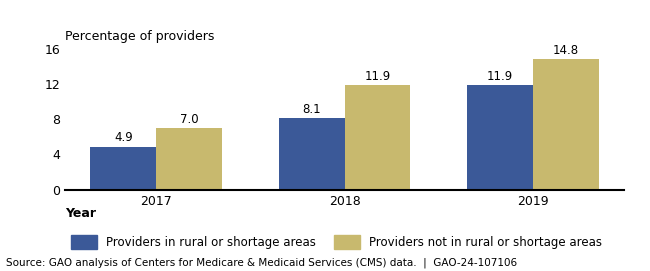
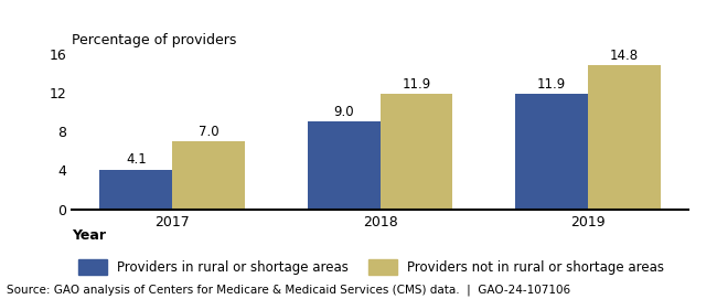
Providers in rural or shortage areas/2017: 4.9 -> 4.1
Providers in rural or shortage areas/2018: 8.1 -> 9.0
